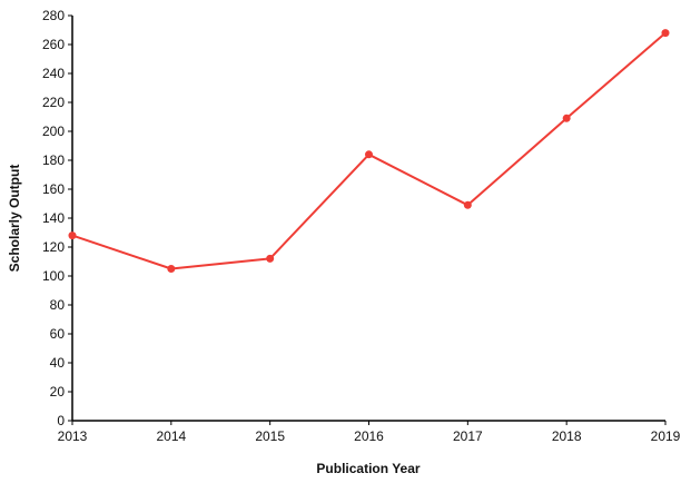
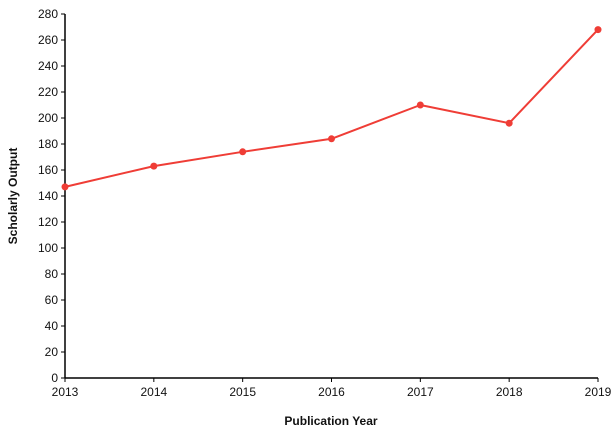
2013: 128 -> 147
2014: 105 -> 163
2015: 112 -> 174
2017: 149 -> 210
2018: 209 -> 196
